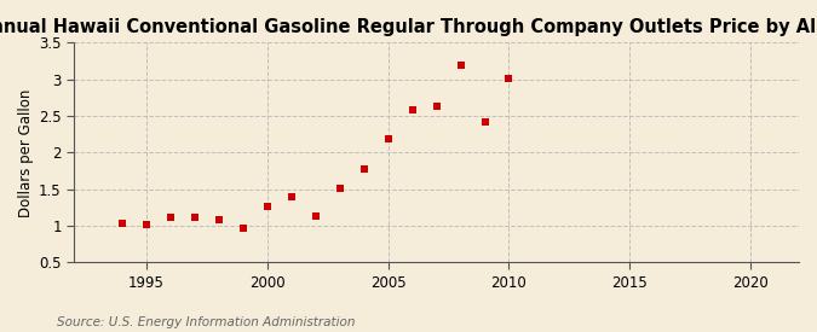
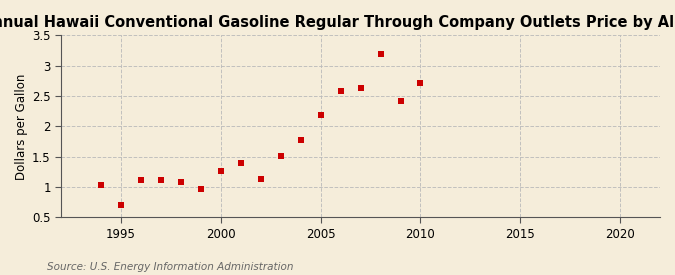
1995: 1.02 -> 0.70
2010: 3.01 -> 2.72
